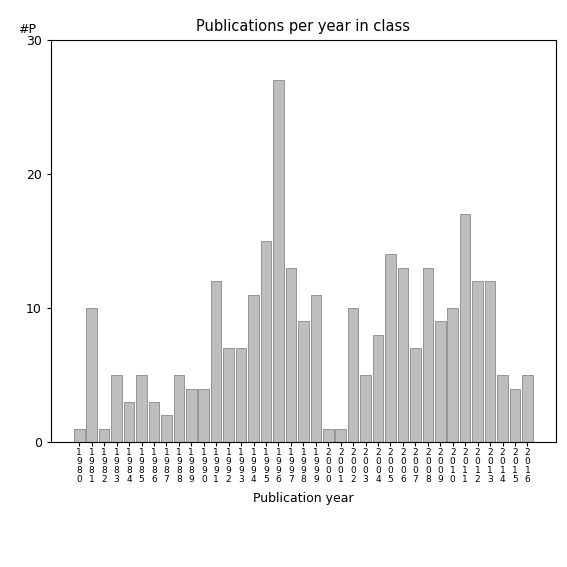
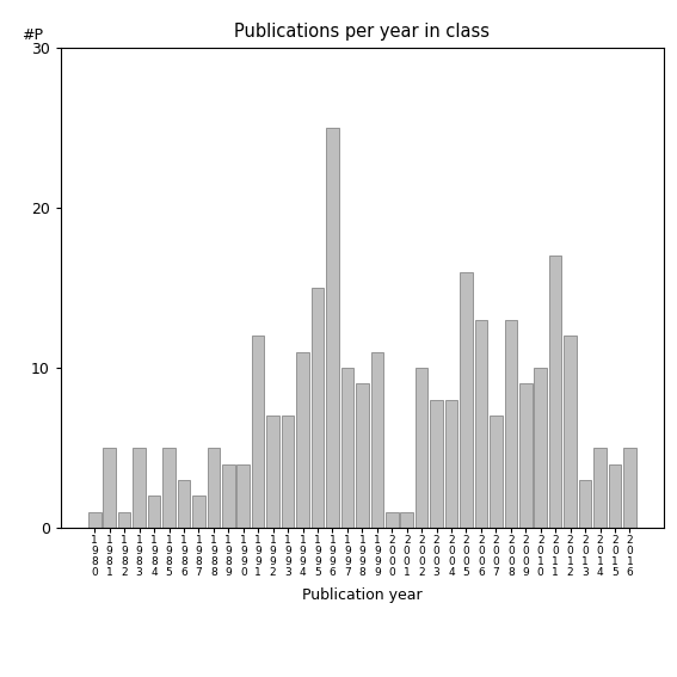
1 9 8 1: 10 -> 5
1 9 8 4: 3 -> 2
1 9 9 6: 27 -> 25
1 9 9 7: 13 -> 10
2 0 0 3: 5 -> 8
2 0 0 5: 14 -> 16
2 0 1 3: 12 -> 3
